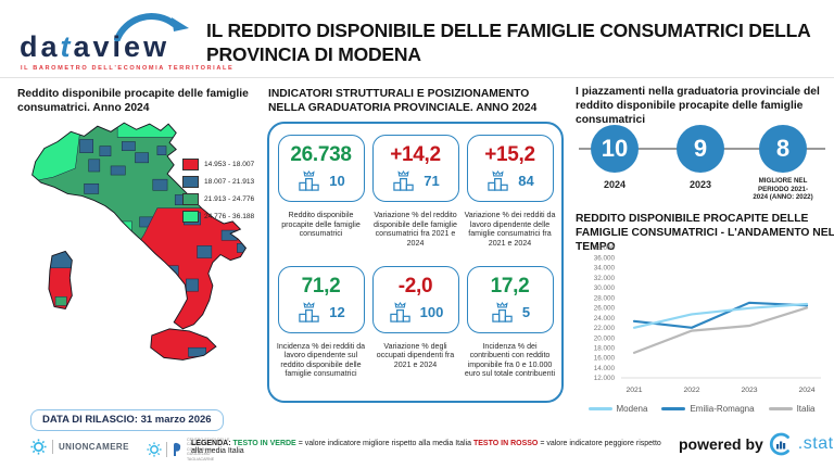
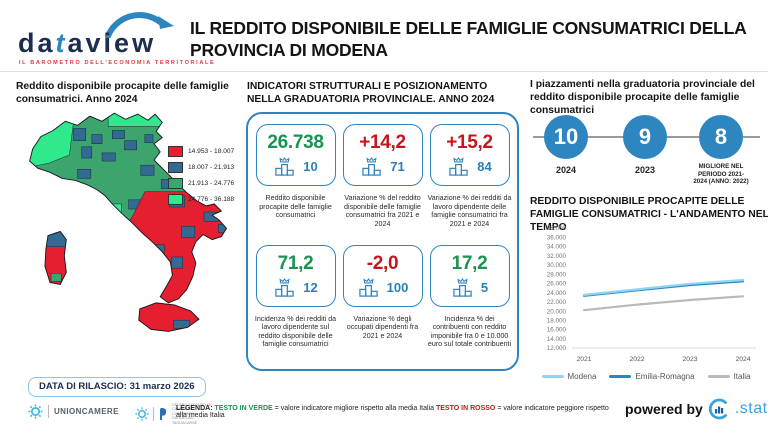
Modena/2021: 22000 -> 24000
Italia/2021: 17000 -> 20000
Emilia-Romagna/2022: 22000 -> 24000
Emilia-Romagna/2023: 27000 -> 26000
Italia/2024: 26000 -> 23000
